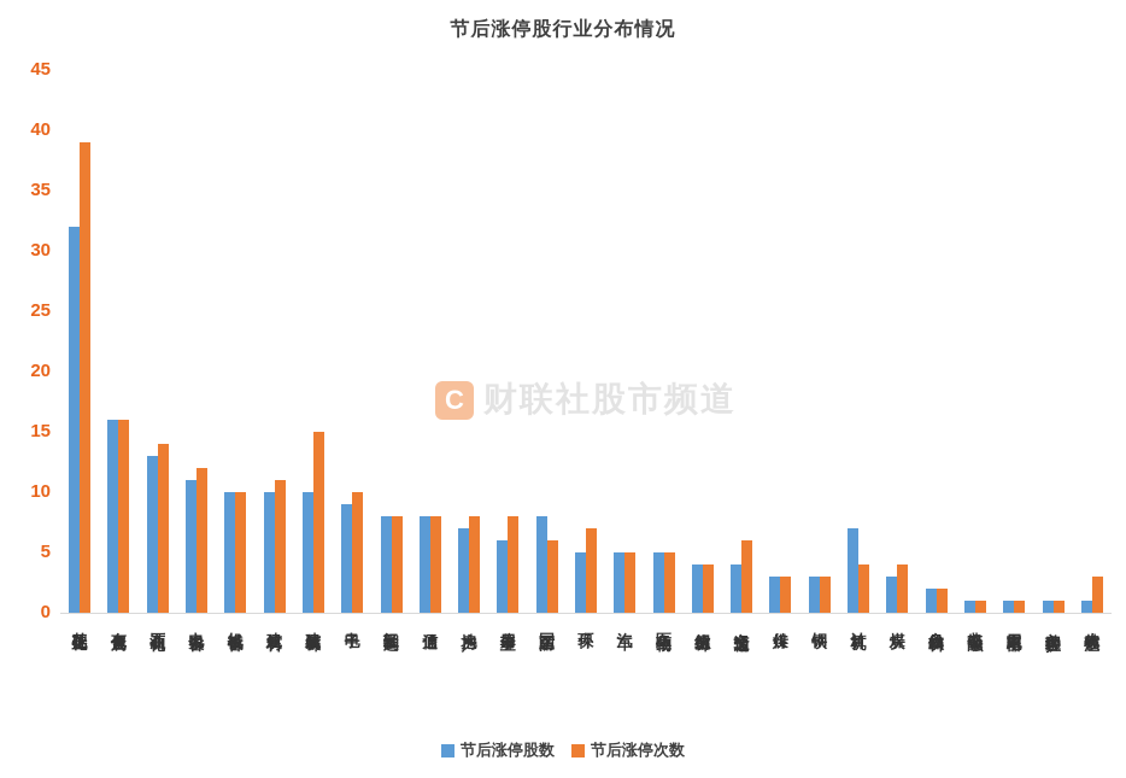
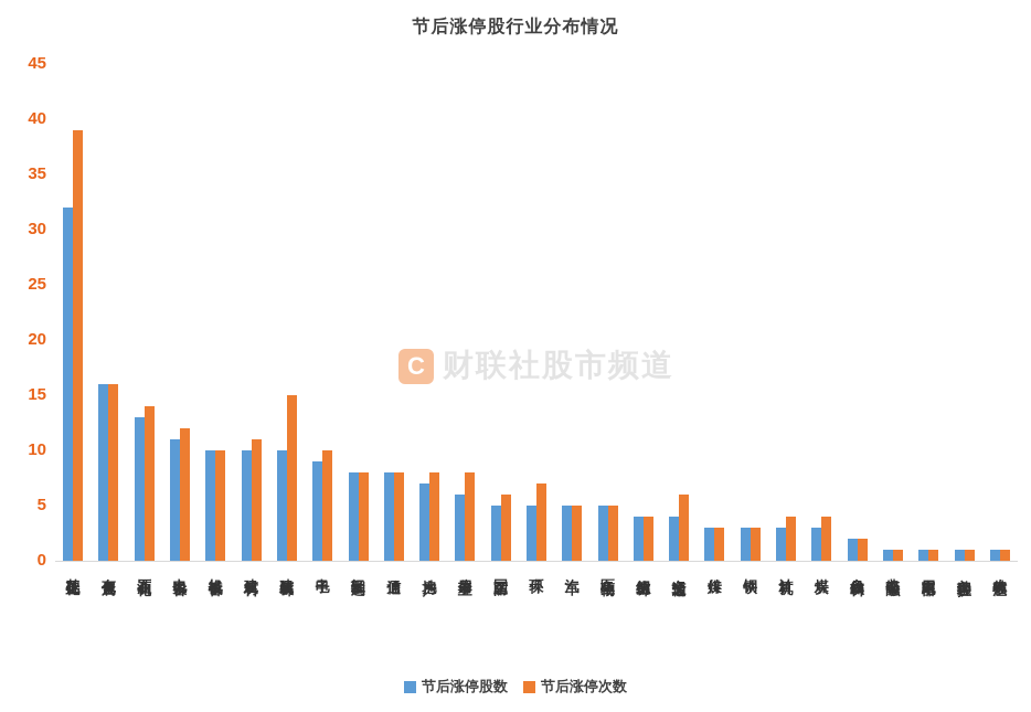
节后涨停股数/国防军工: 8 -> 5
节后涨停股数/计算机: 7 -> 3
节后涨停次数/农林牧渔: 3 -> 1
